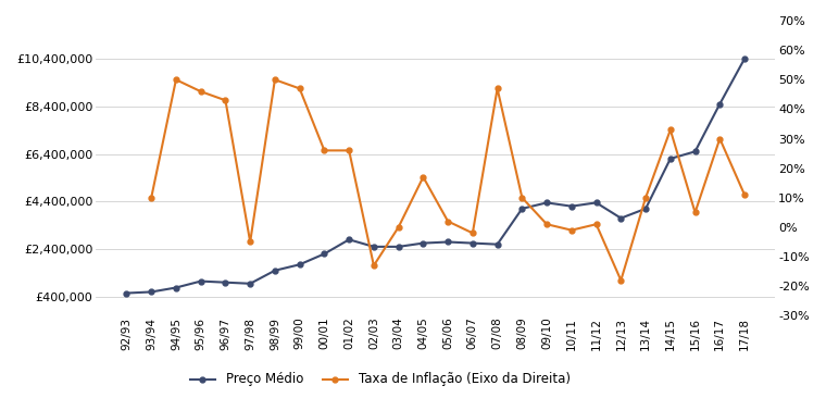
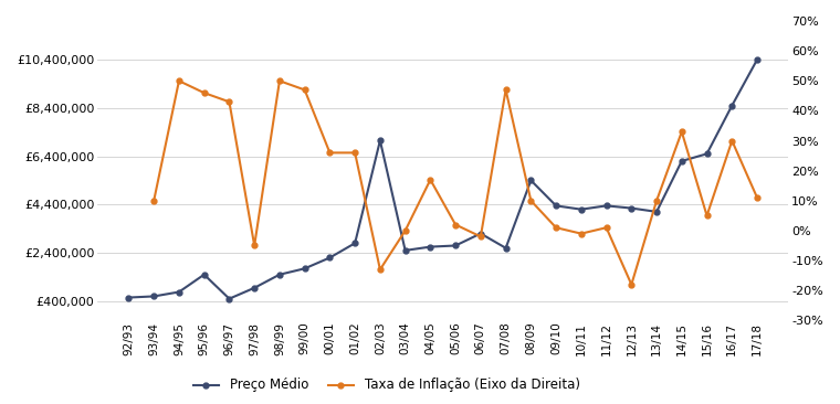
Preço Médio/95/96: £1,050,000 -> £1,500,000
Preço Médio/96/97: £1,000,000 -> £500,000
Preço Médio/02/03: £2,500,000 -> £7,050,000
Preço Médio/06/07: £2,650,000 -> £3,200,000
Preço Médio/08/09: £4,100,000 -> £5,400,000
Preço Médio/12/13: £3,700,000 -> £4,250,000
